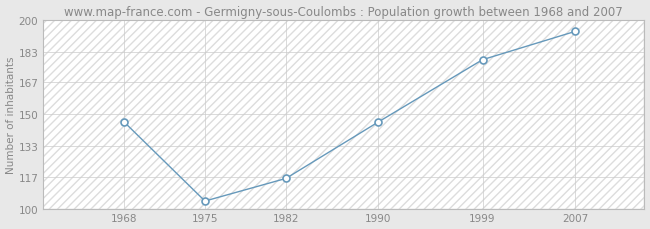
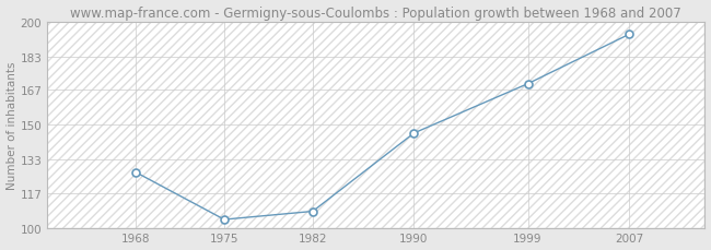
1968: 146 -> 127
1982: 116 -> 108
1999: 179 -> 170
